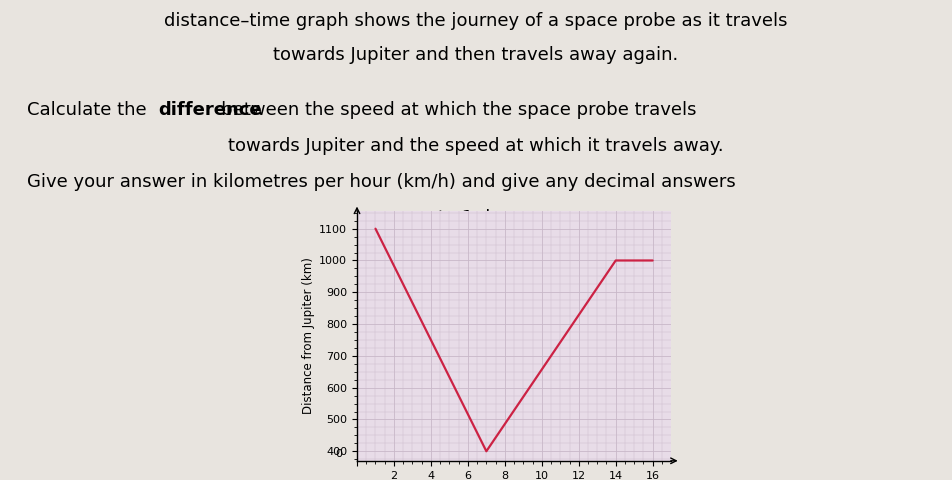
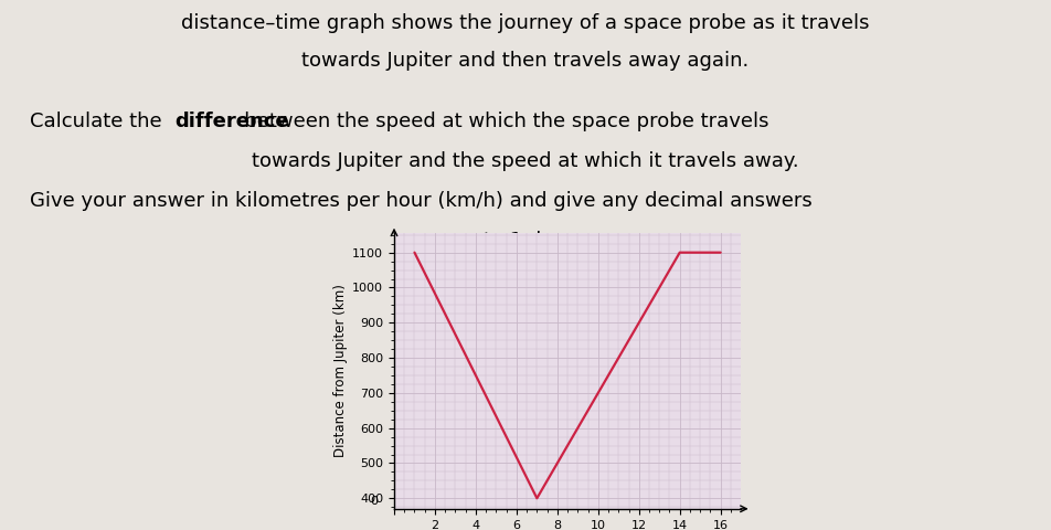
14: 1000 -> 1100
16: 1000 -> 1100
